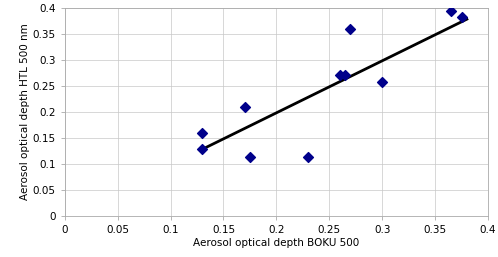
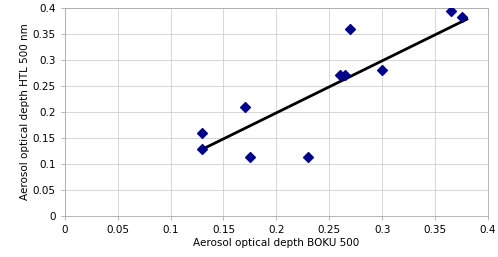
0.3: 0.258 -> 0.280
